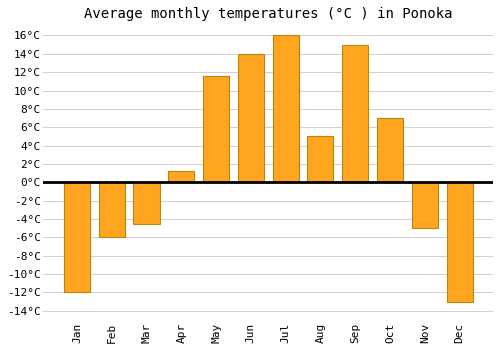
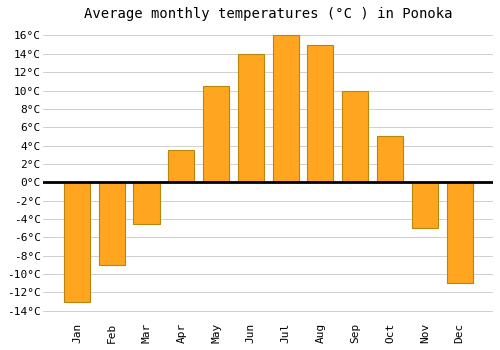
Jan: -12.0°C -> -13.0°C
Feb: -6.0°C -> -9.0°C
Apr: 1.2°C -> 3.5°C
May: 11.6°C -> 10.5°C
Aug: 5.0°C -> 15.0°C
Sep: 15.0°C -> 10.0°C
Oct: 7.0°C -> 5.0°C
Dec: -13.0°C -> -11.0°C
